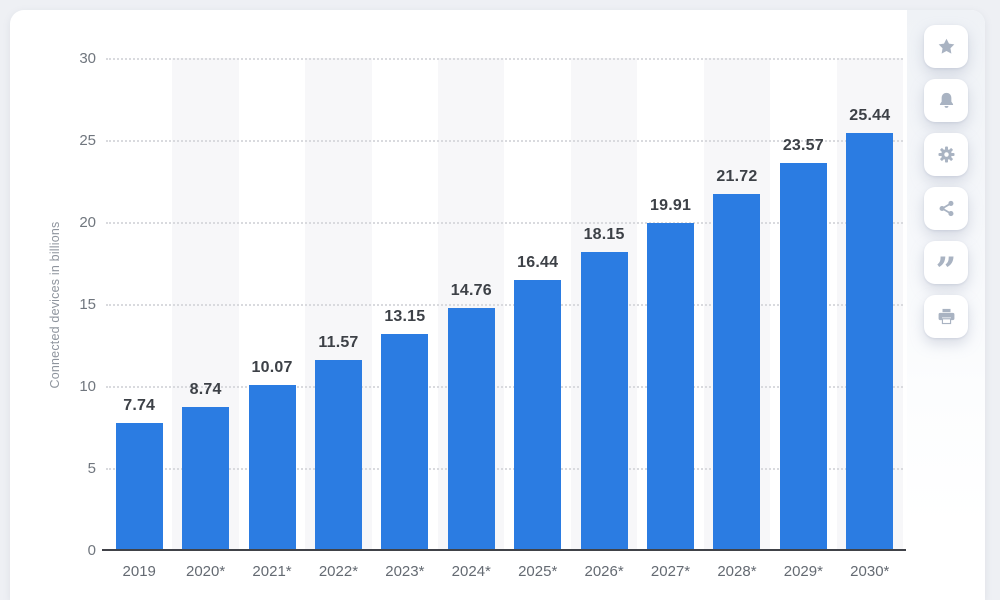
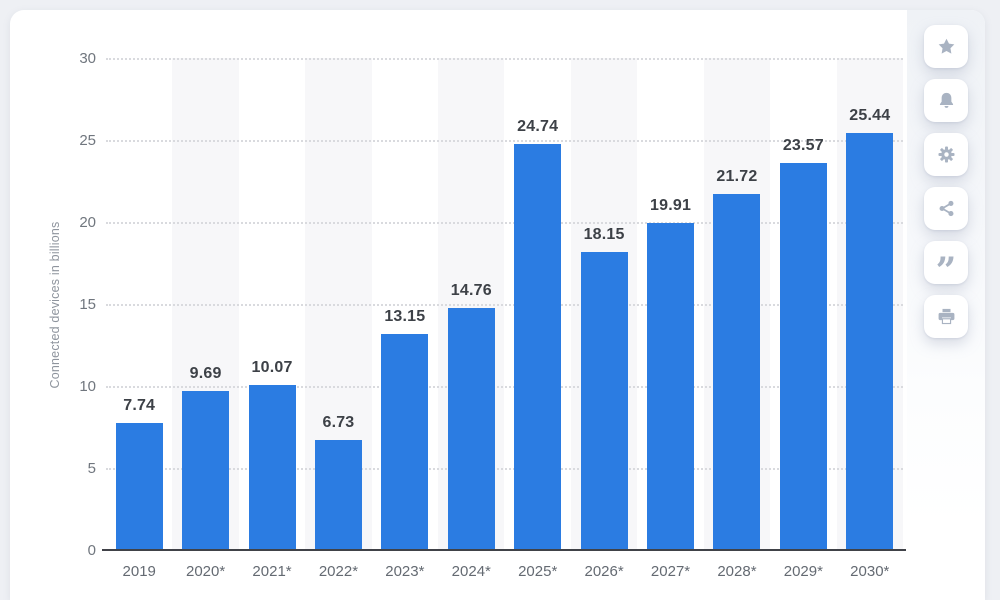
2020*: 8.74 -> 9.69
2022*: 11.57 -> 6.73
2025*: 16.44 -> 24.74
